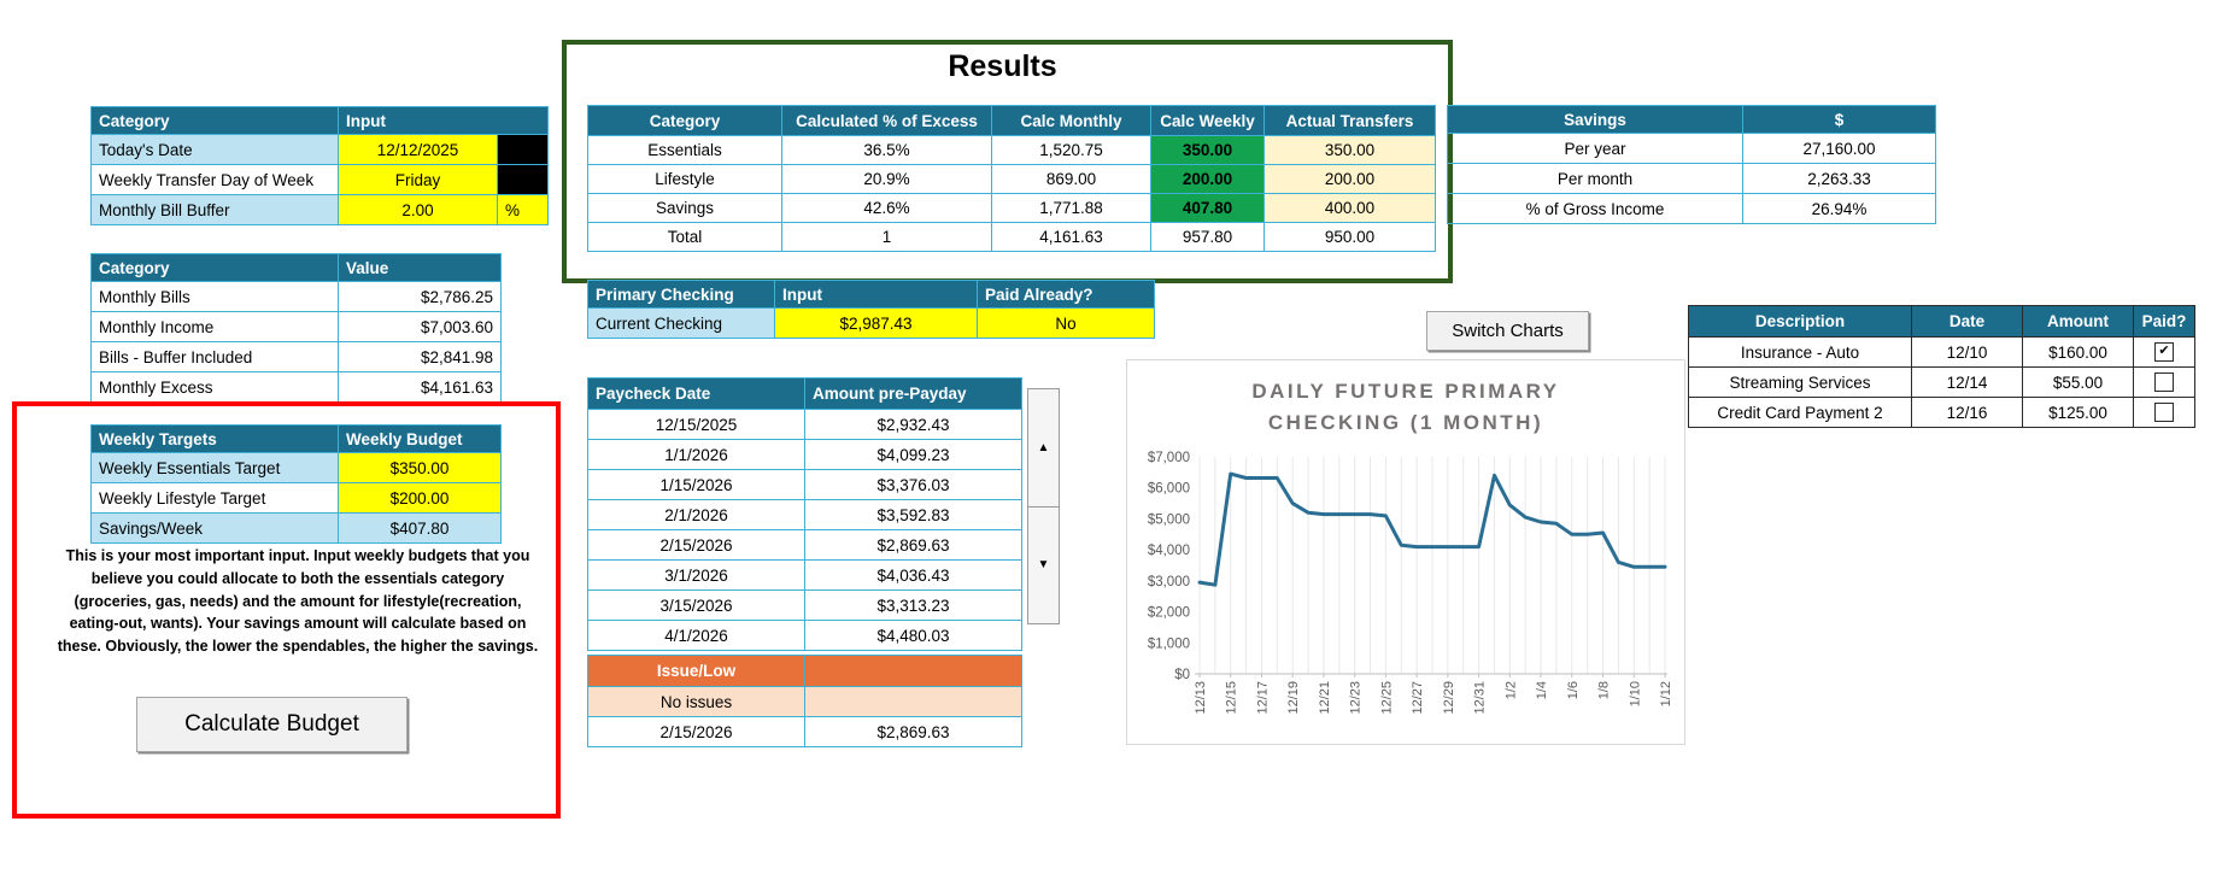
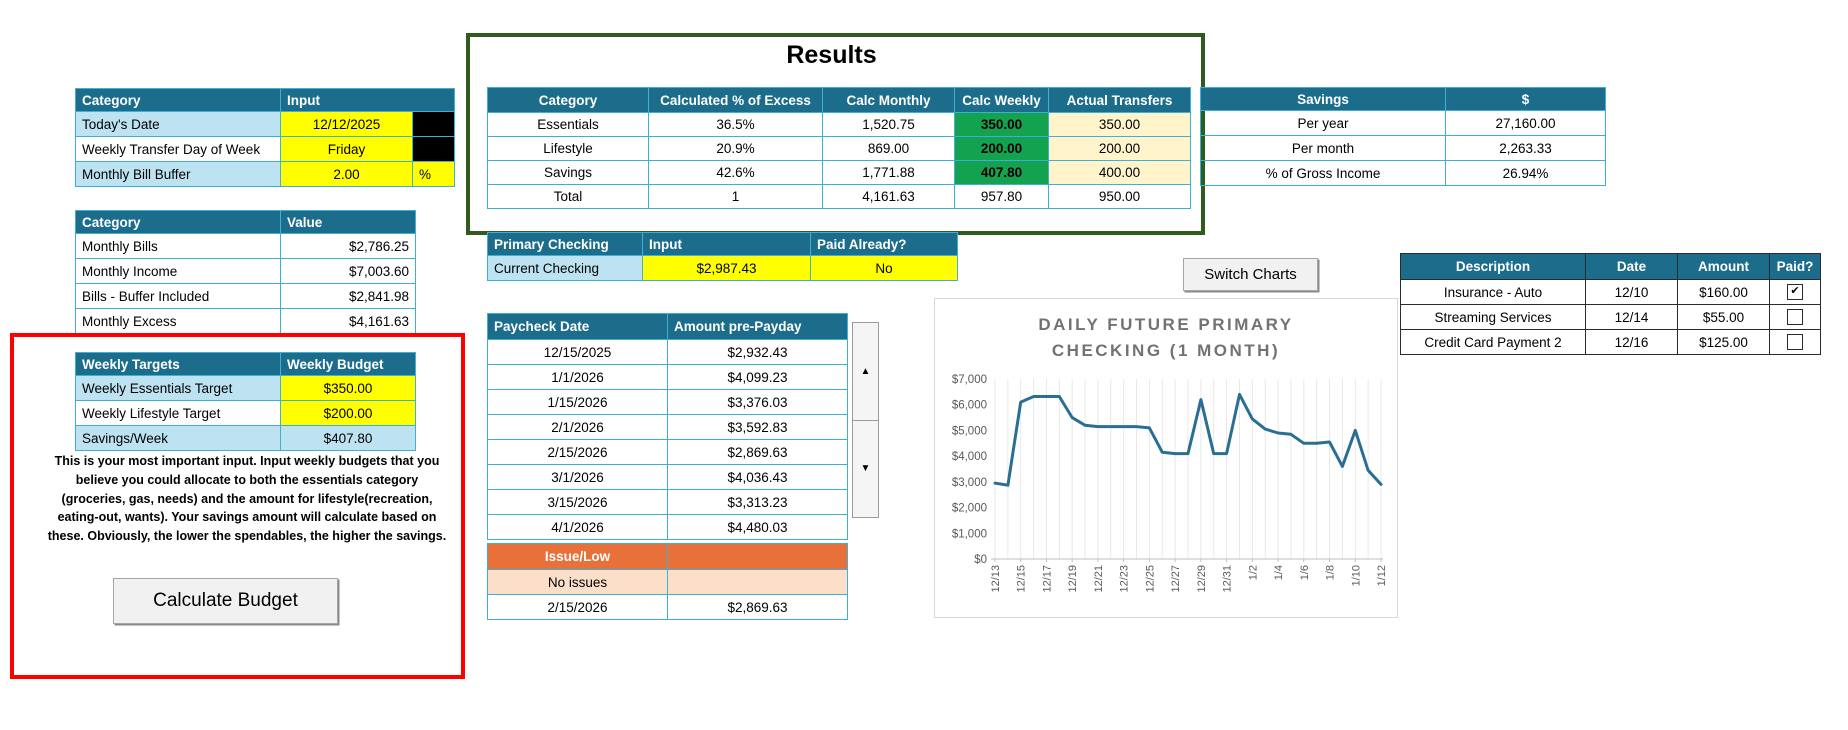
12/15: $6400 -> $6100
12/29: $4100 -> $6200
1/10: $3400 -> $5000
1/12: $3400 -> $2900
